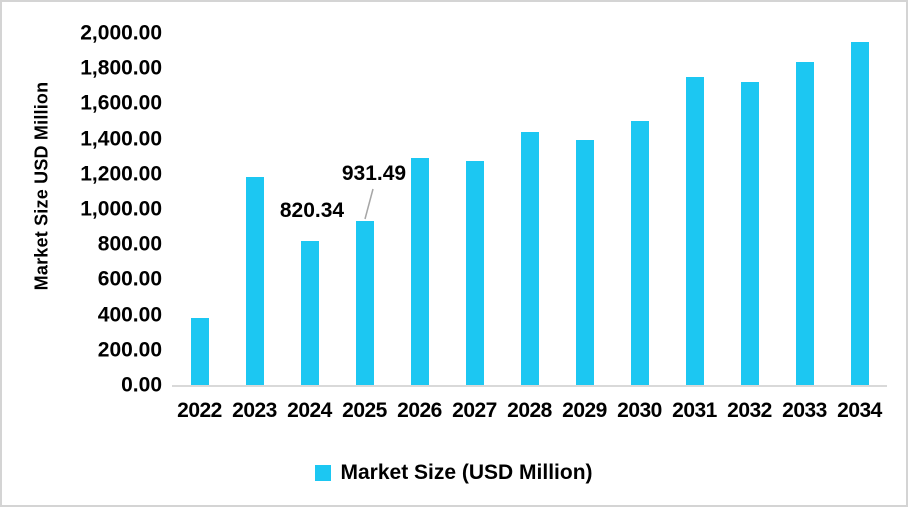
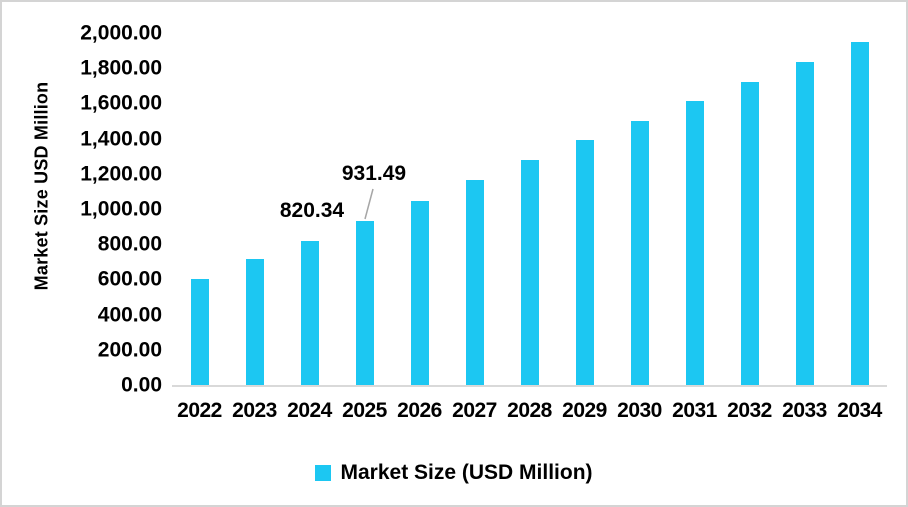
2022: 380 -> 600
2023: 1180 -> 720
2026: 1290 -> 1040
2027: 1270 -> 1160
2028: 1440 -> 1280
2031: 1750 -> 1610
